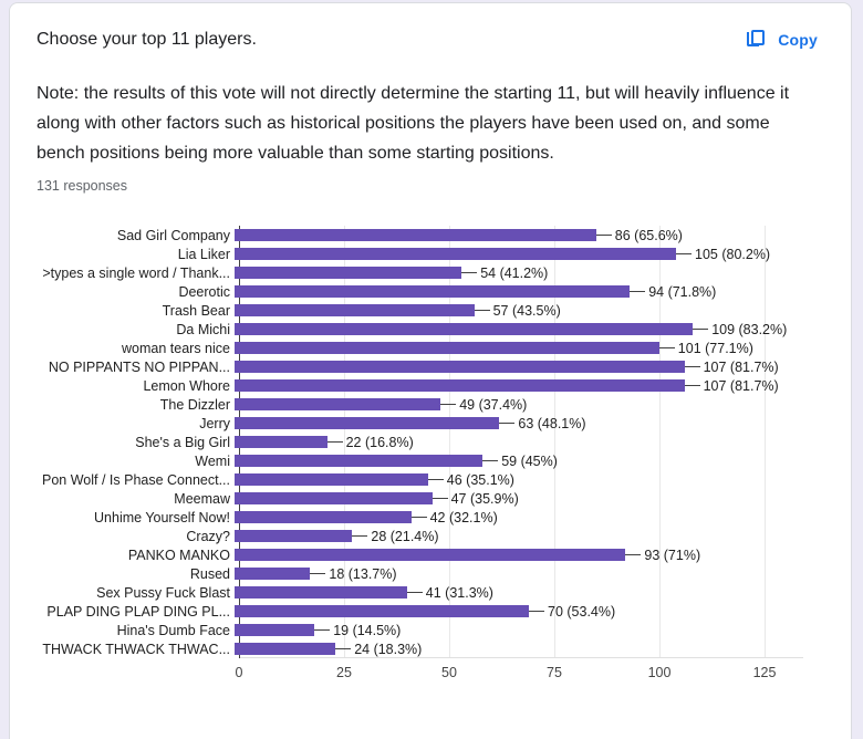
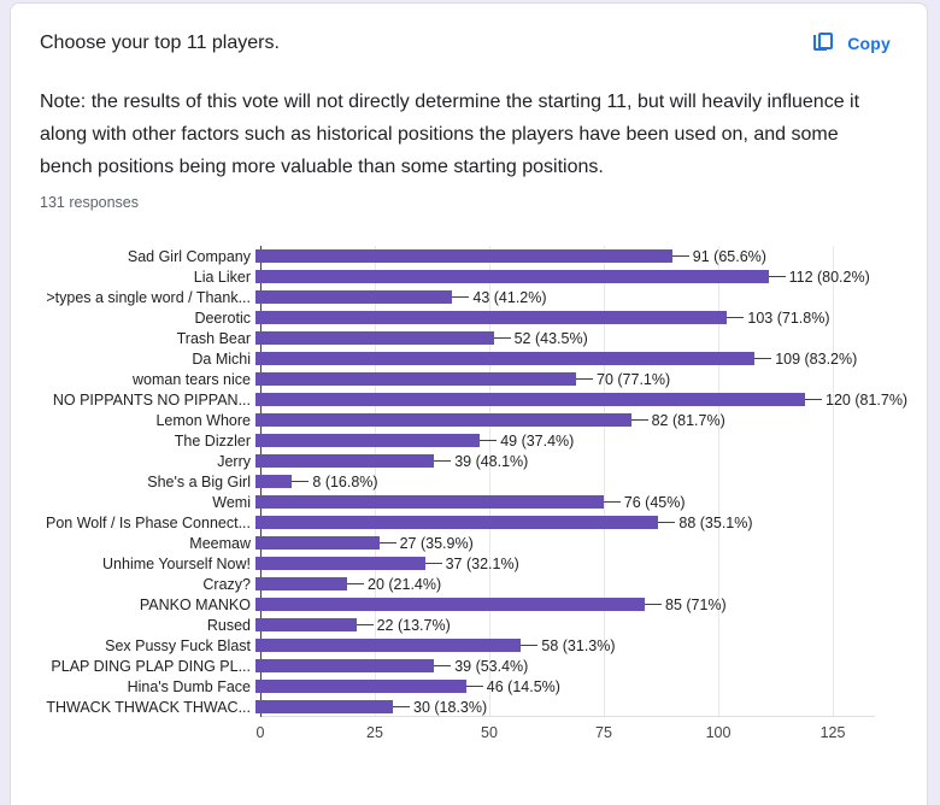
Sad Girl Company: 86 -> 91
Lia Liker: 105 -> 112
>types a single word / Thank...: 54 -> 43
Deerotic: 94 -> 103
Trash Bear: 57 -> 52
woman tears nice: 101 -> 70
NO PIPPANTS NO PIPPAN...: 107 -> 120
Lemon Whore: 107 -> 82
Jerry: 63 -> 39
She's a Big Girl: 22 -> 8
Wemi: 59 -> 76
Pon Wolf / Is Phase Connect...: 46 -> 88
Meemaw: 47 -> 27
Unhime Yourself Now!: 42 -> 37
Crazy?: 28 -> 20
PANKO MANKO: 93 -> 85
Rused: 18 -> 22
Sex Pussy Fuck Blast: 41 -> 58
PLAP DING PLAP DING PL...: 70 -> 39
Hina's Dumb Face: 19 -> 46
THWACK THWACK THWAC...: 24 -> 30
